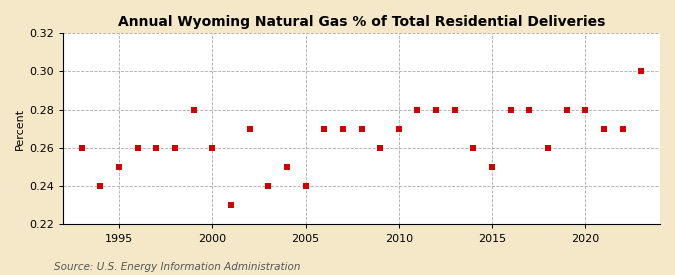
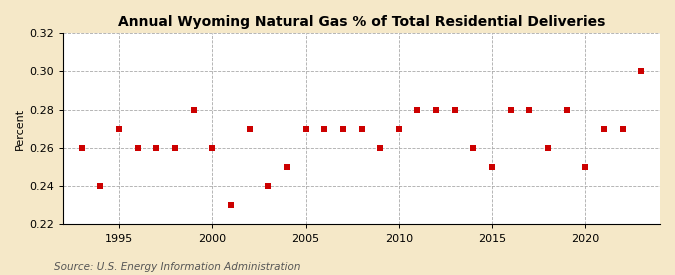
1995: 0.25 -> 0.27
2005: 0.24 -> 0.27
2020: 0.28 -> 0.25
